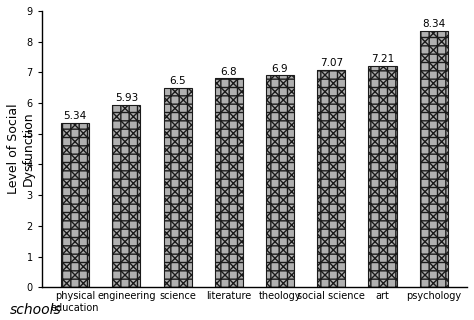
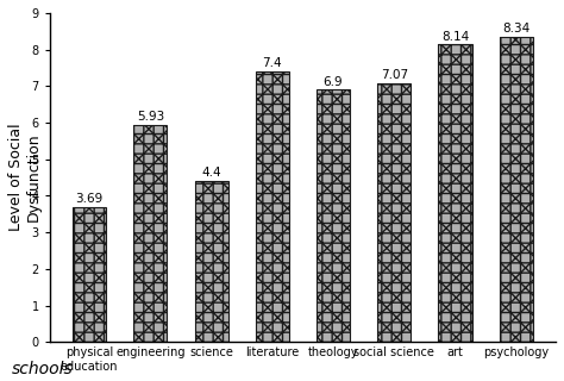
physical education: 5.34 -> 3.69
science: 6.5 -> 4.4
literature: 6.8 -> 7.4
art: 7.21 -> 8.14
